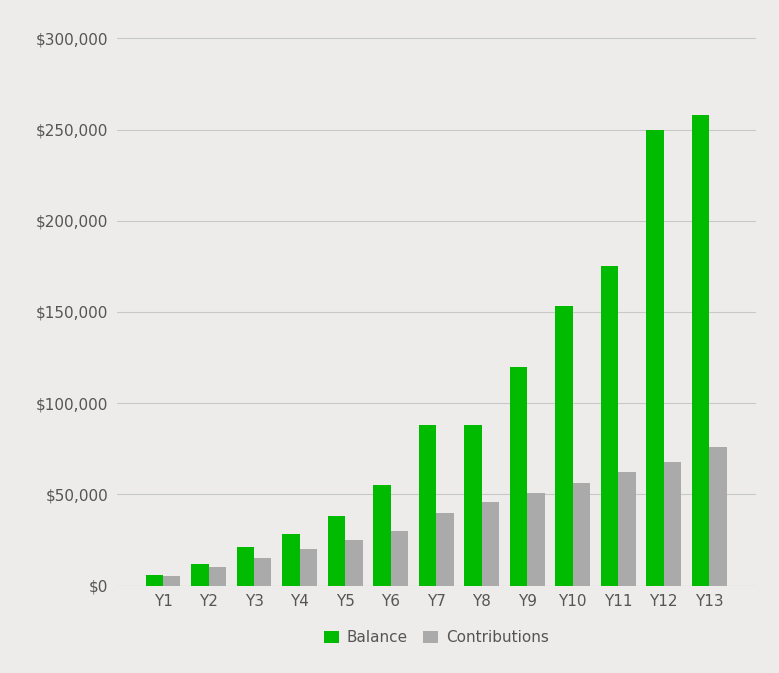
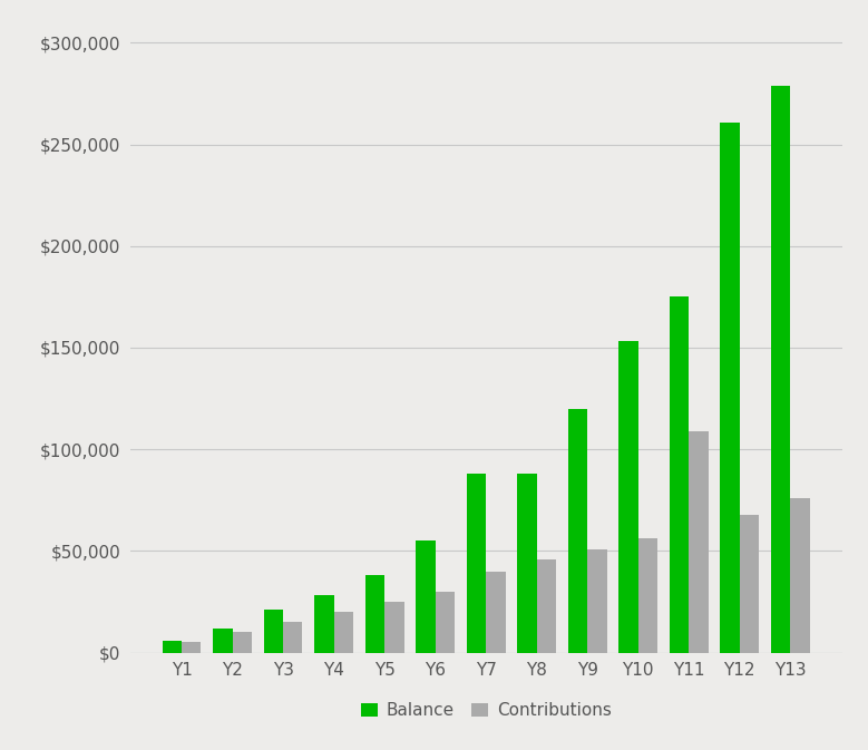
Contributions/Y11: $62,000 -> $109,000
Balance/Y12: $250,000 -> $261,000
Balance/Y13: $258,000 -> $279,000
